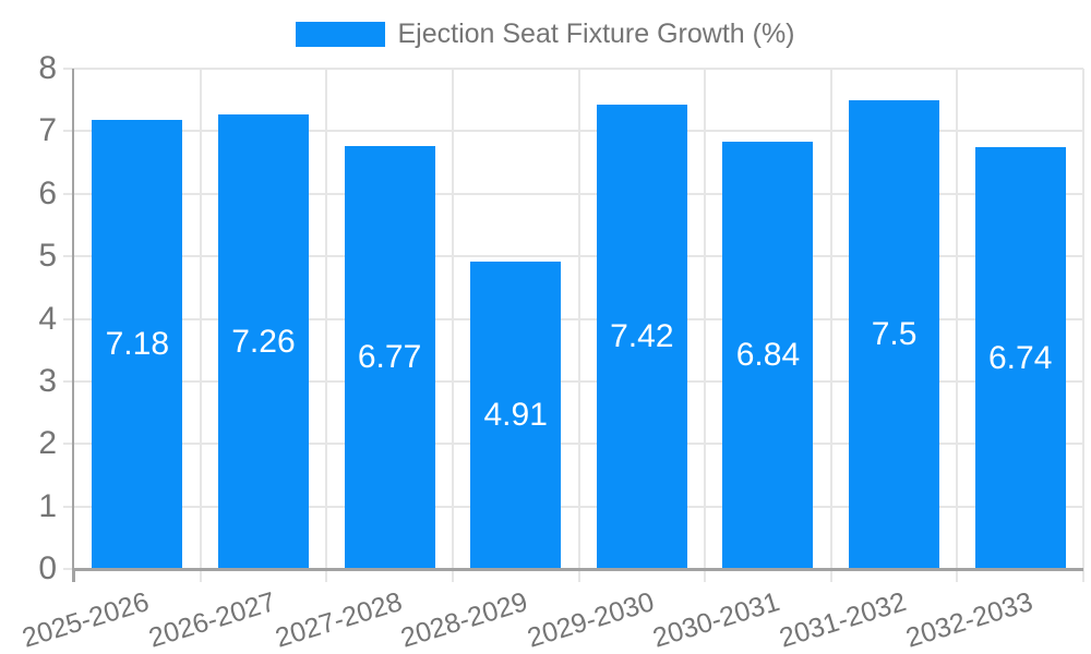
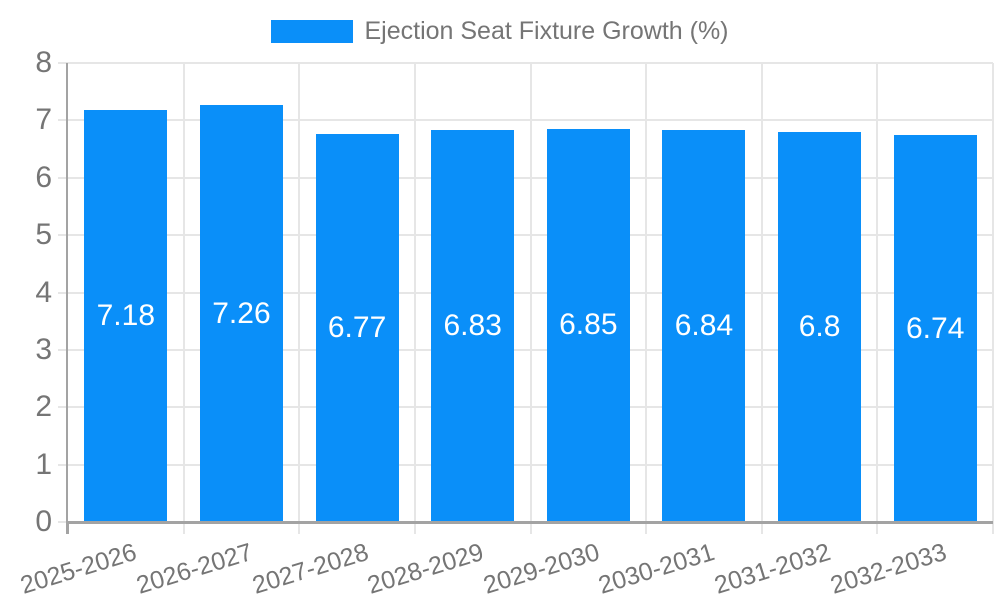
2028-2029: 4.91 -> 6.83
2029-2030: 7.42 -> 6.85
2031-2032: 7.5 -> 6.8
